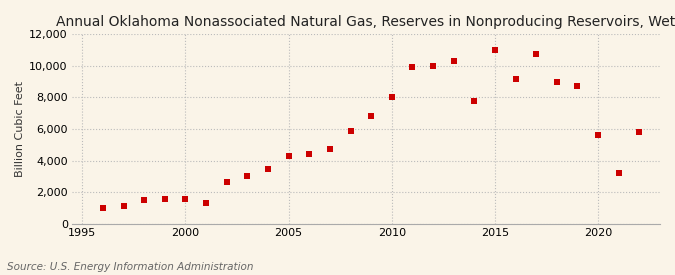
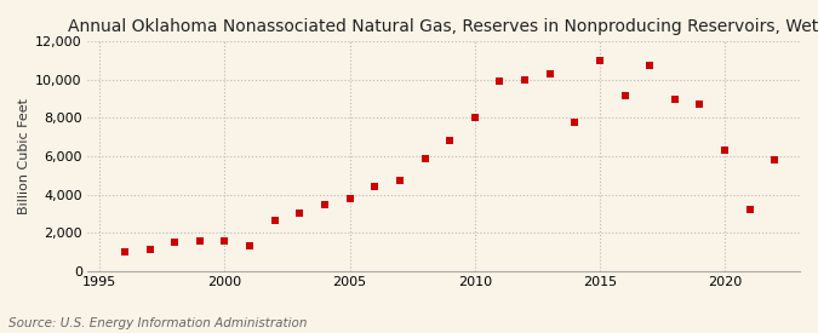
2005: 4,300 -> 3,800
2020: 5,600 -> 6,300
